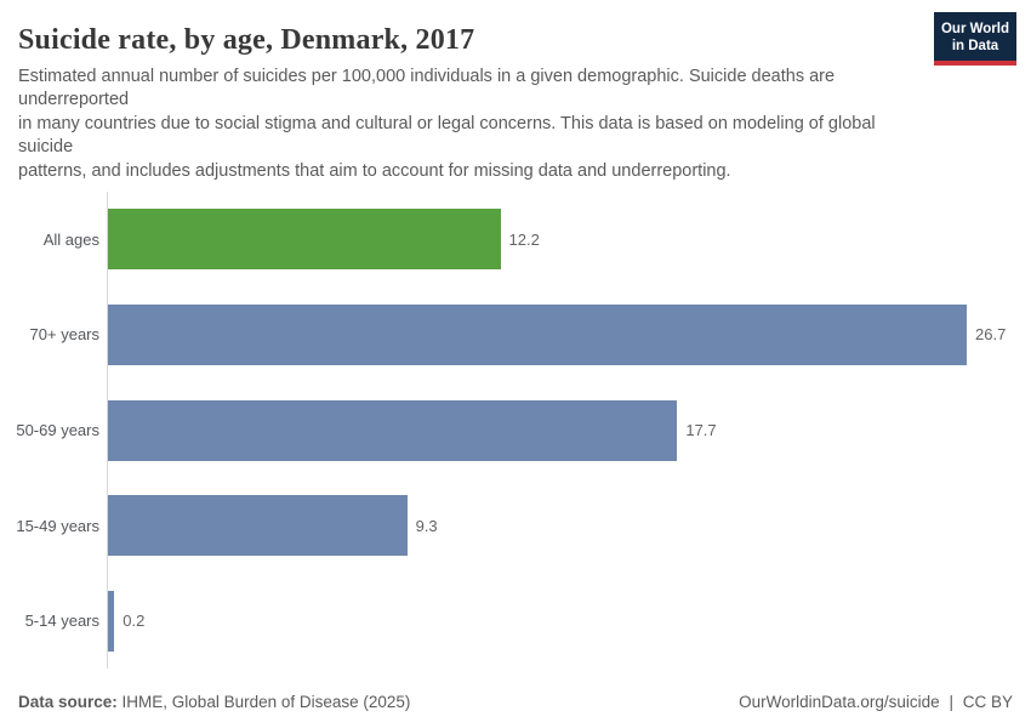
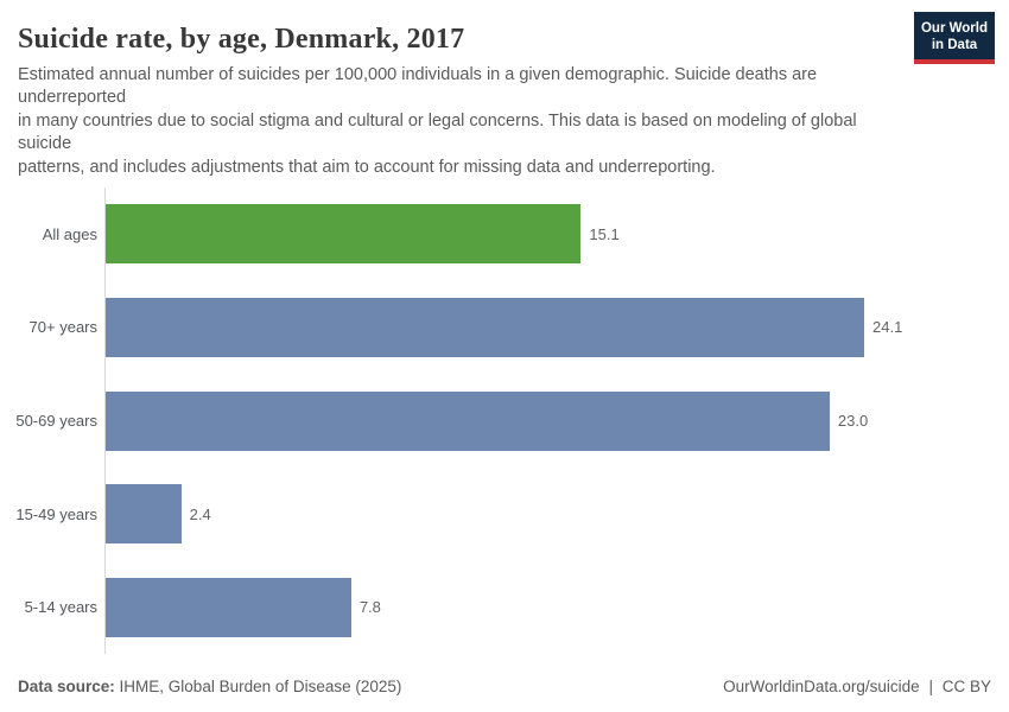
All ages: 12.2 -> 15.1
70+ years: 26.7 -> 24.1
50-69 years: 17.7 -> 23.0
15-49 years: 9.3 -> 2.4
5-14 years: 0.2 -> 7.8
